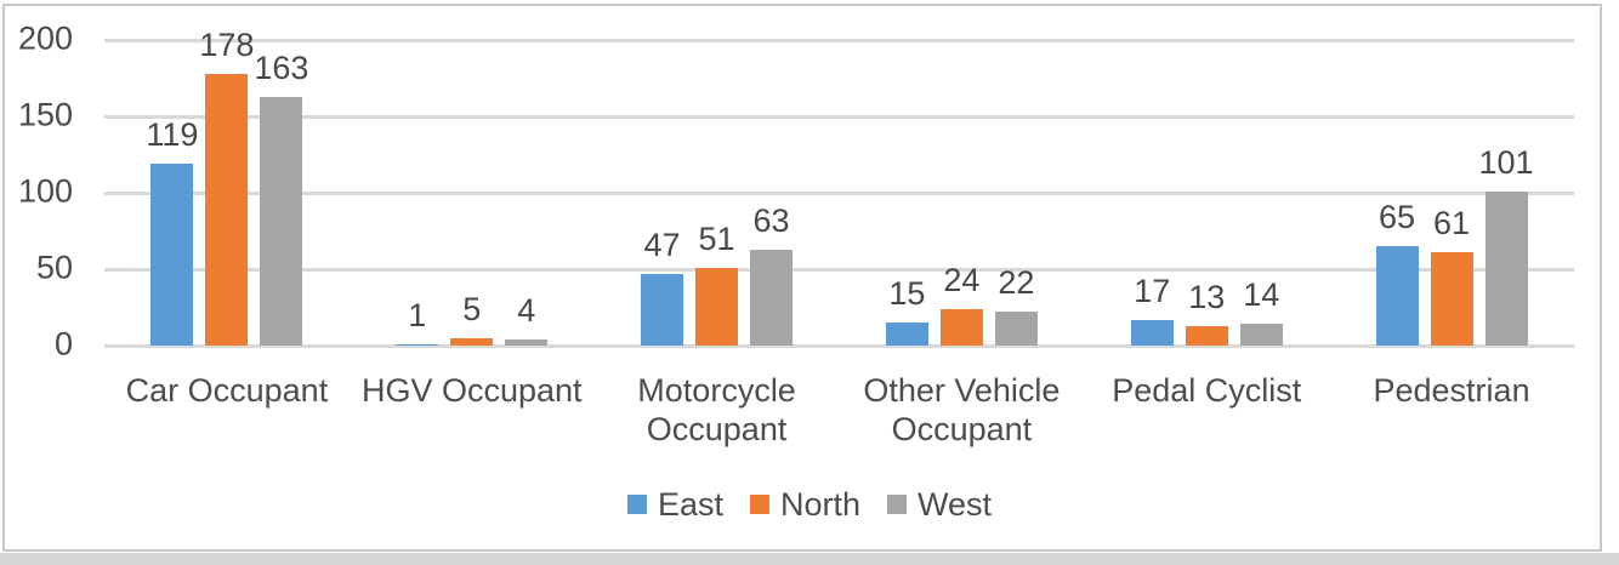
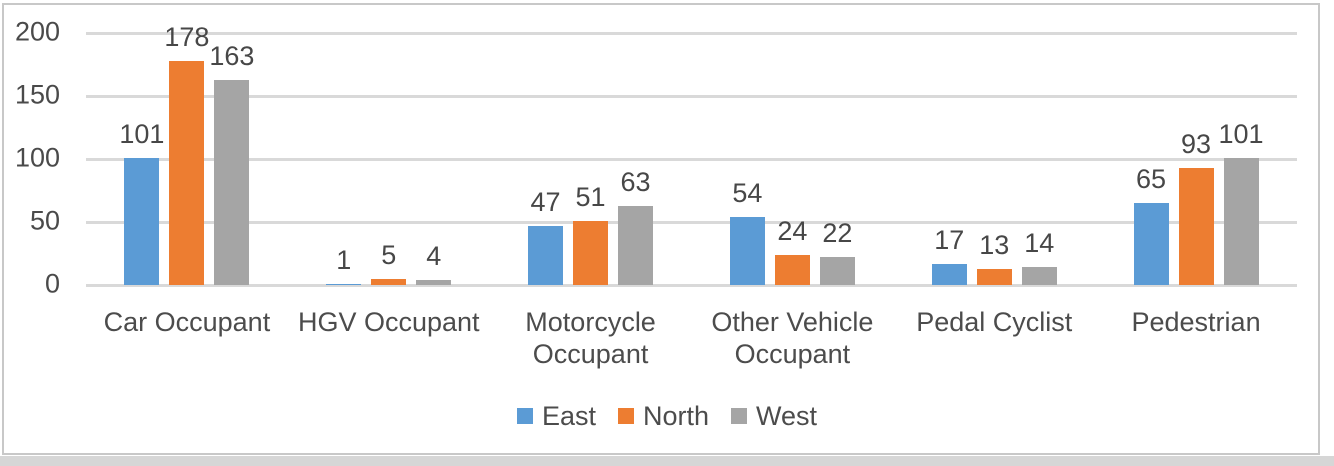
East/Car Occupant: 119 -> 101
East/Other Vehicle Occupant: 15 -> 54
North/Pedestrian: 61 -> 93
